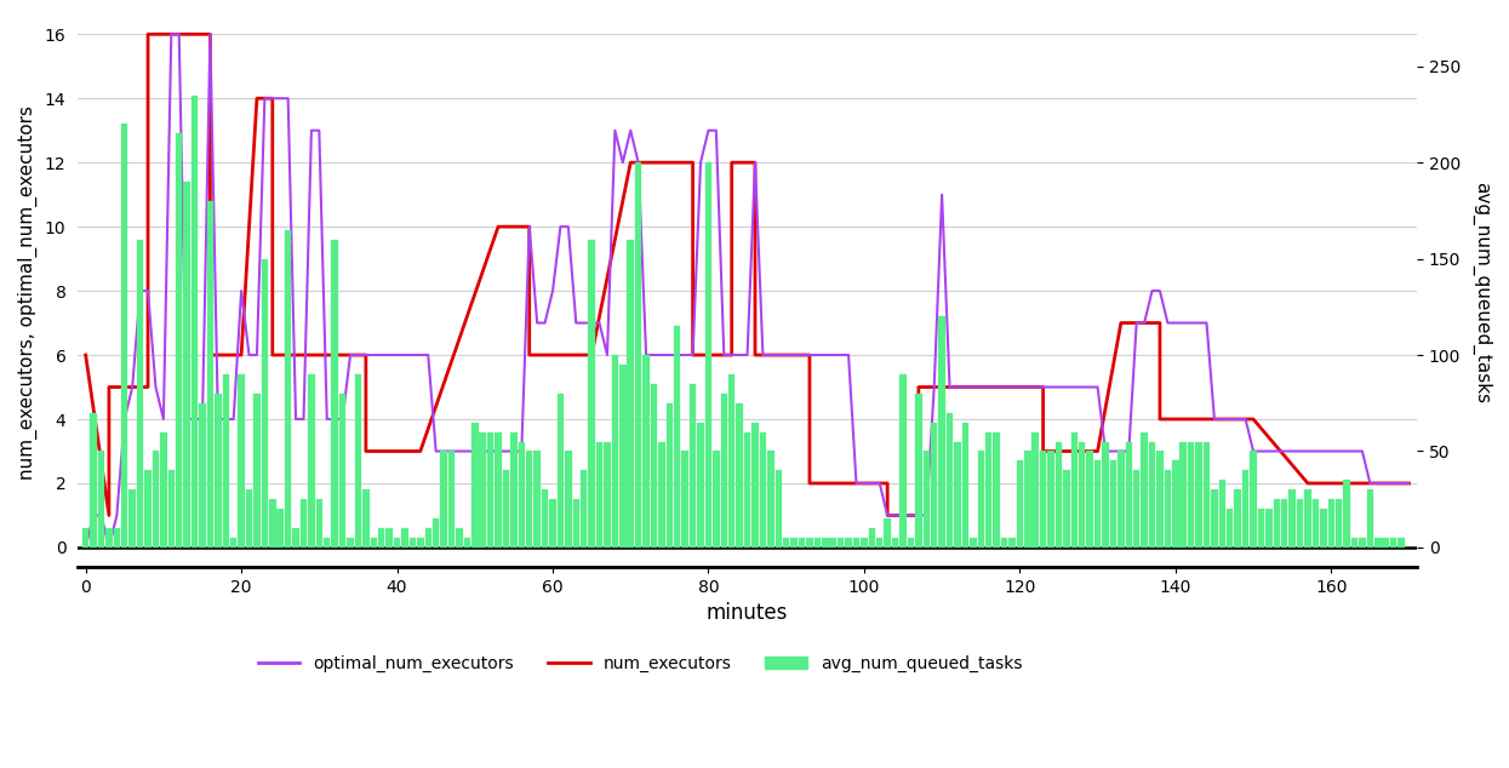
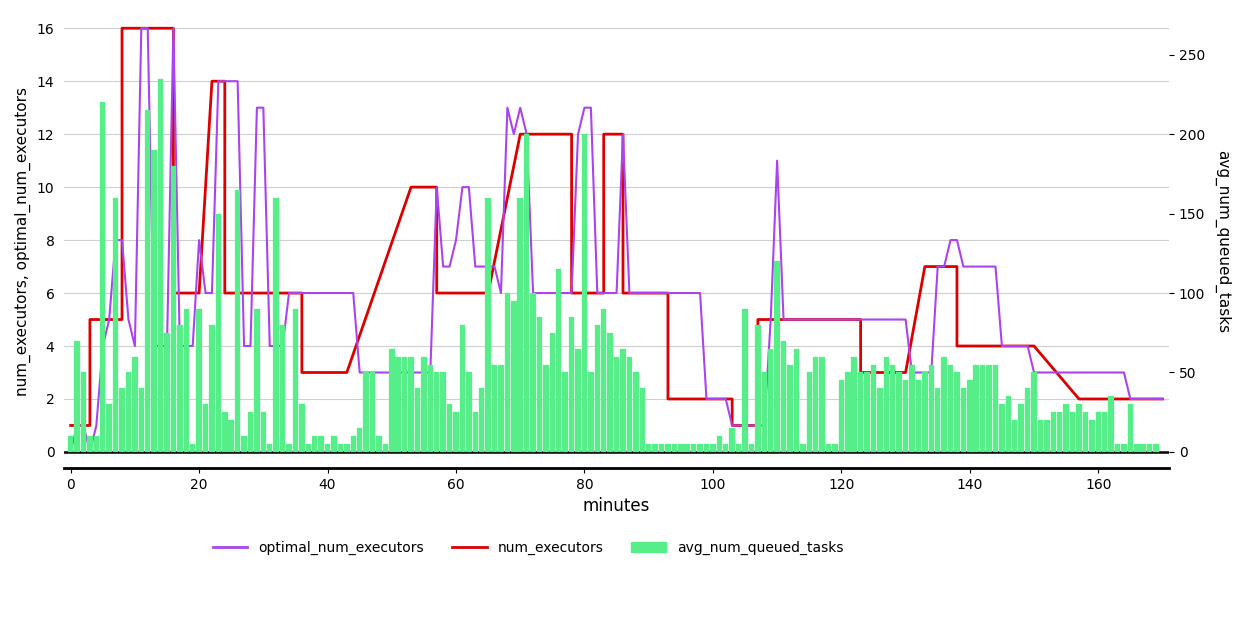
num_executors/0: 6 -> 1
